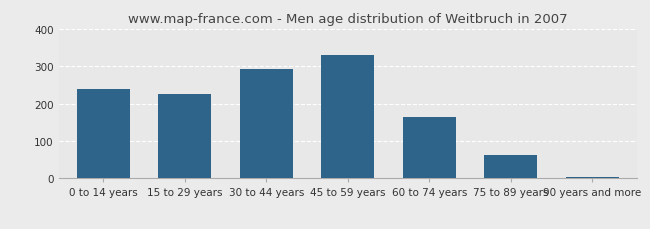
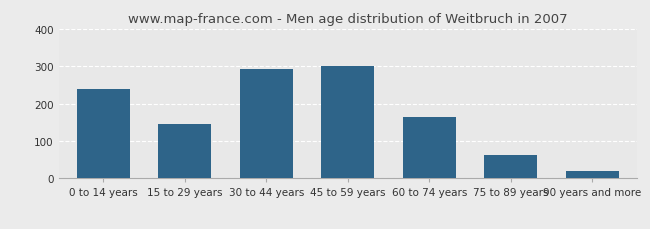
15 to 29 years: 225 -> 145
45 to 59 years: 330 -> 300
90 years and more: 5 -> 20
